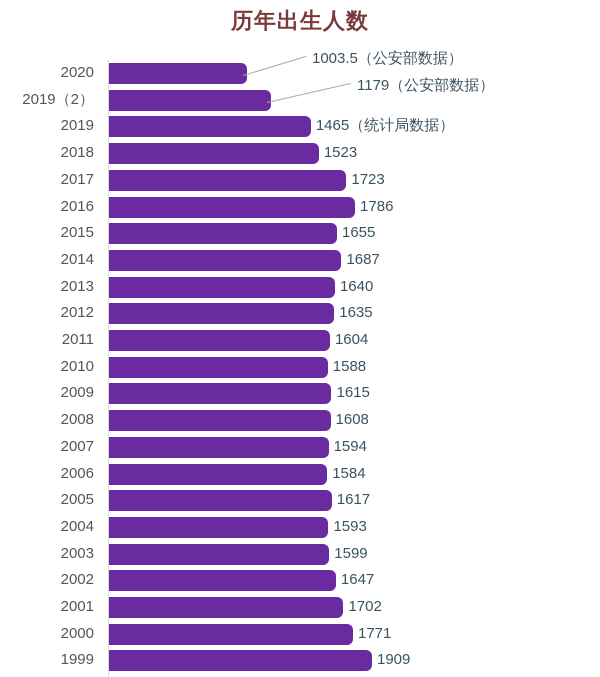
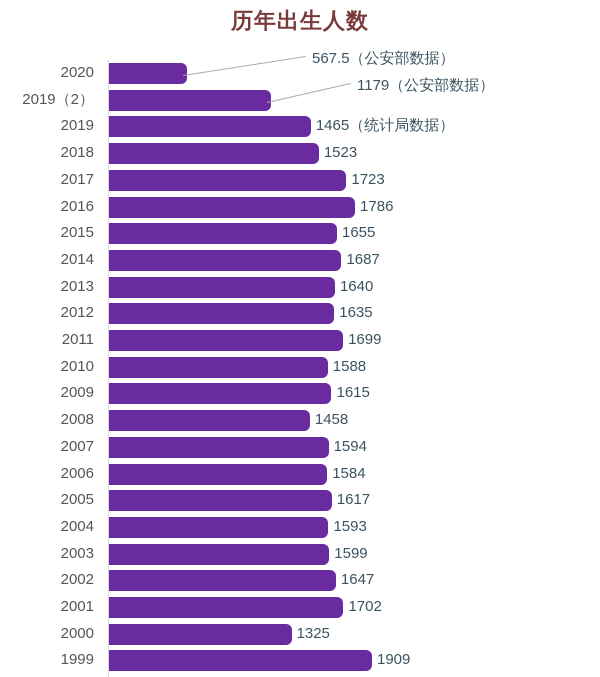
2020: 1003.5 -> 567.5
2011: 1604 -> 1699
2008: 1608 -> 1458
2000: 1771 -> 1325
